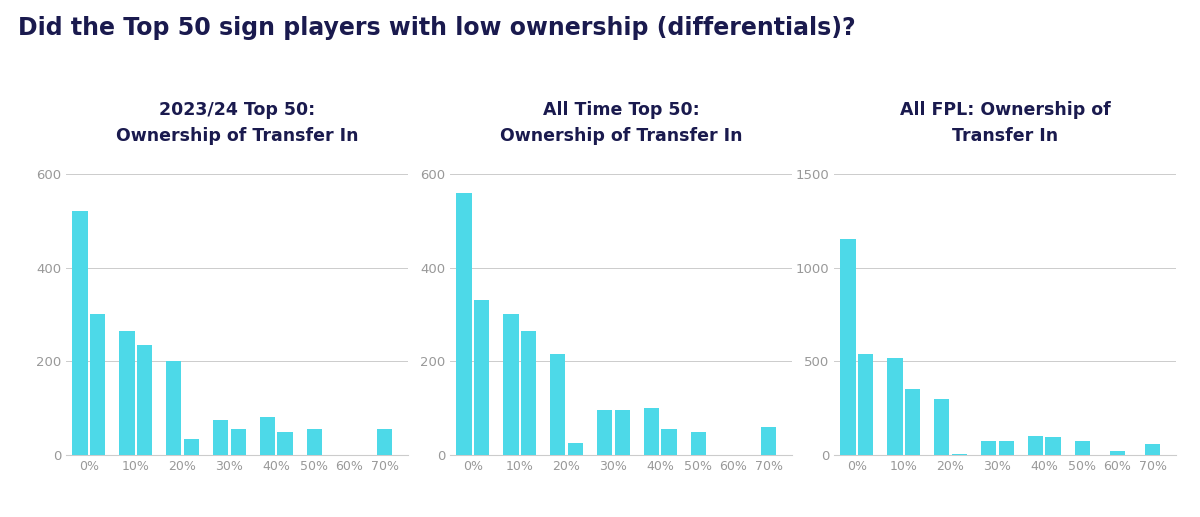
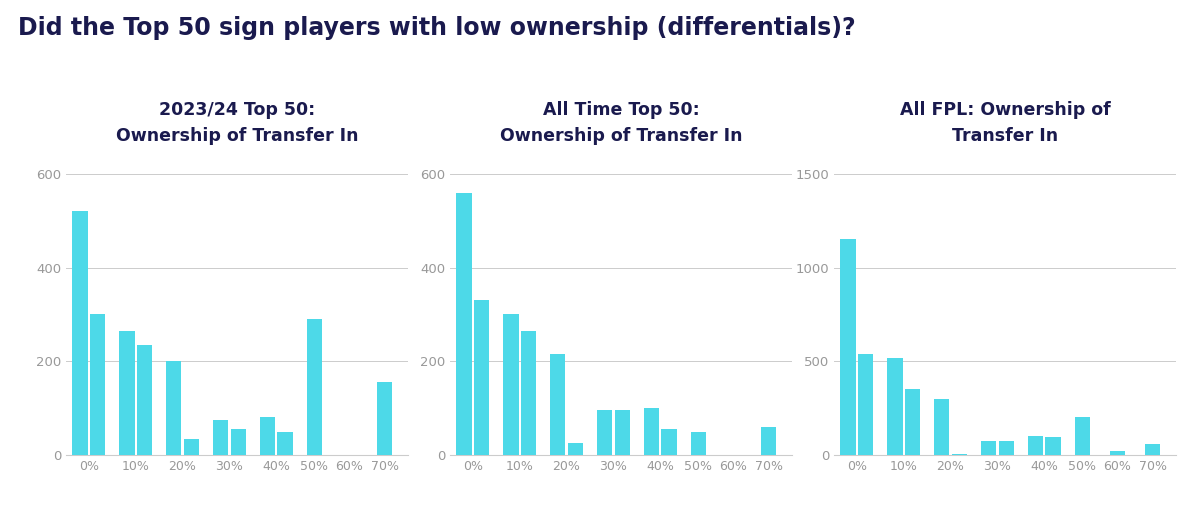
2023/24 Top 50: Ownership of Transfer In/50%: 55 -> 290
2023/24 Top 50: Ownership of Transfer In/70%: 55 -> 155
All FPL: Ownership of Transfer In/50%: 80 -> 200
